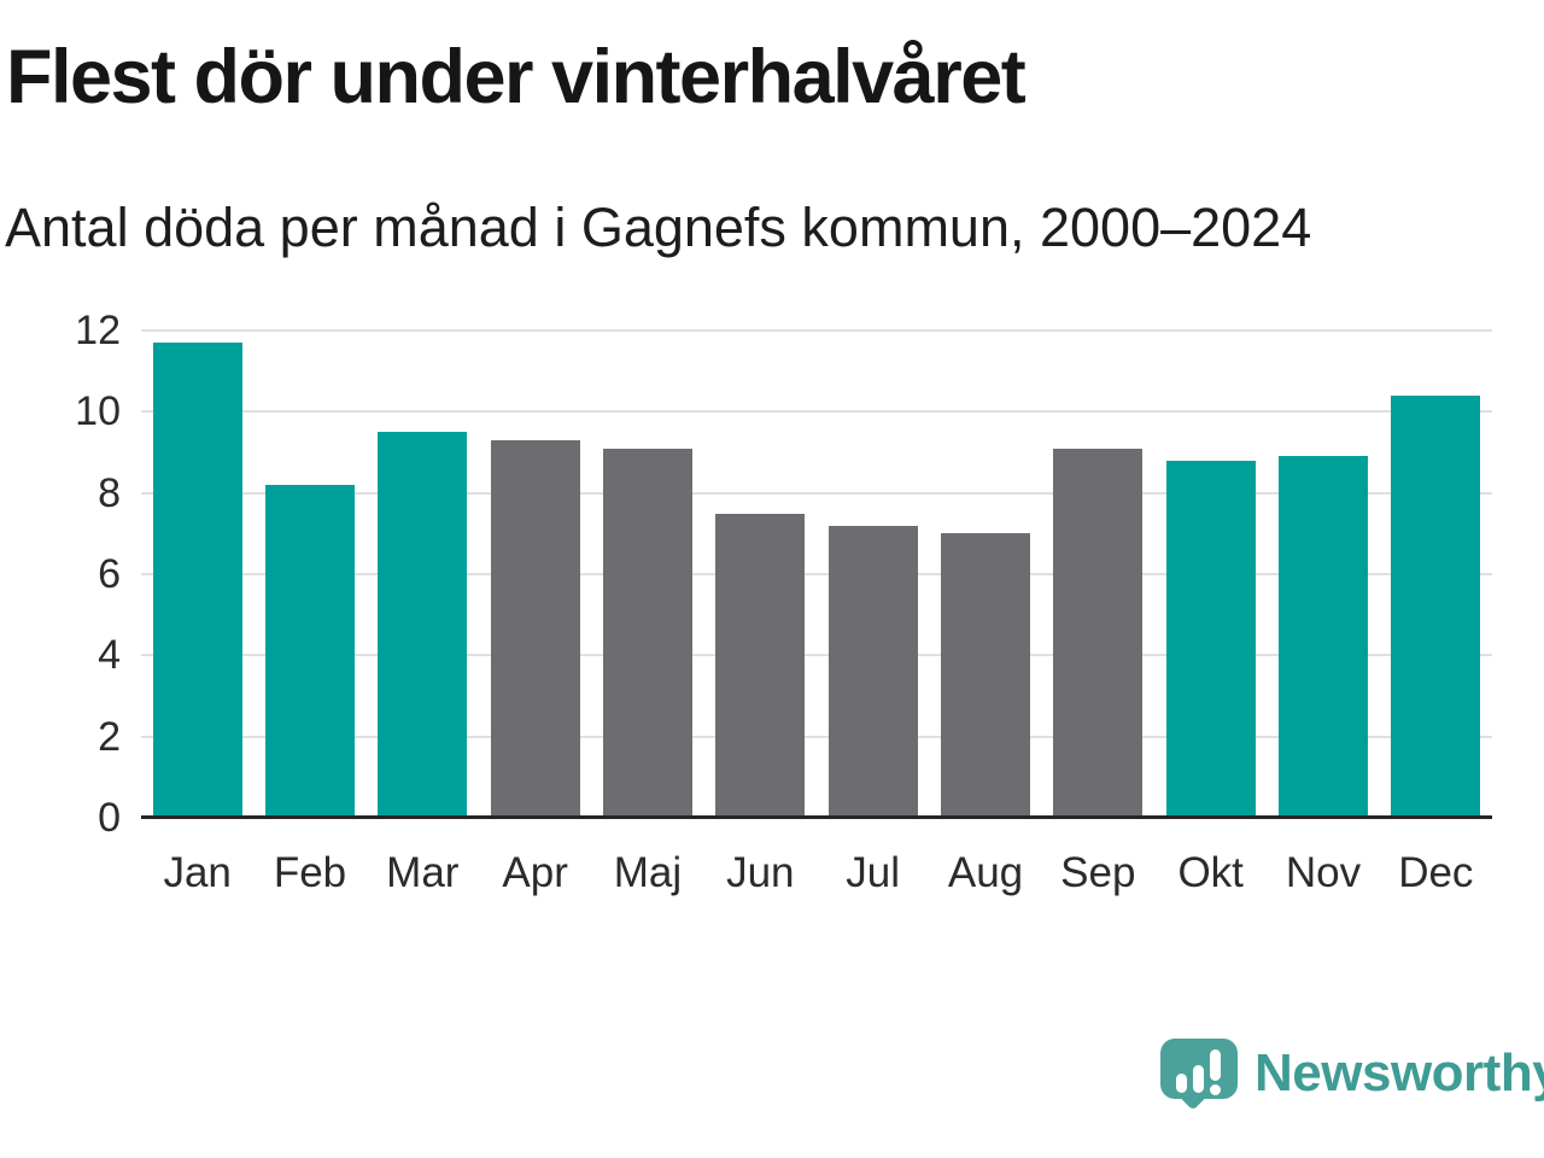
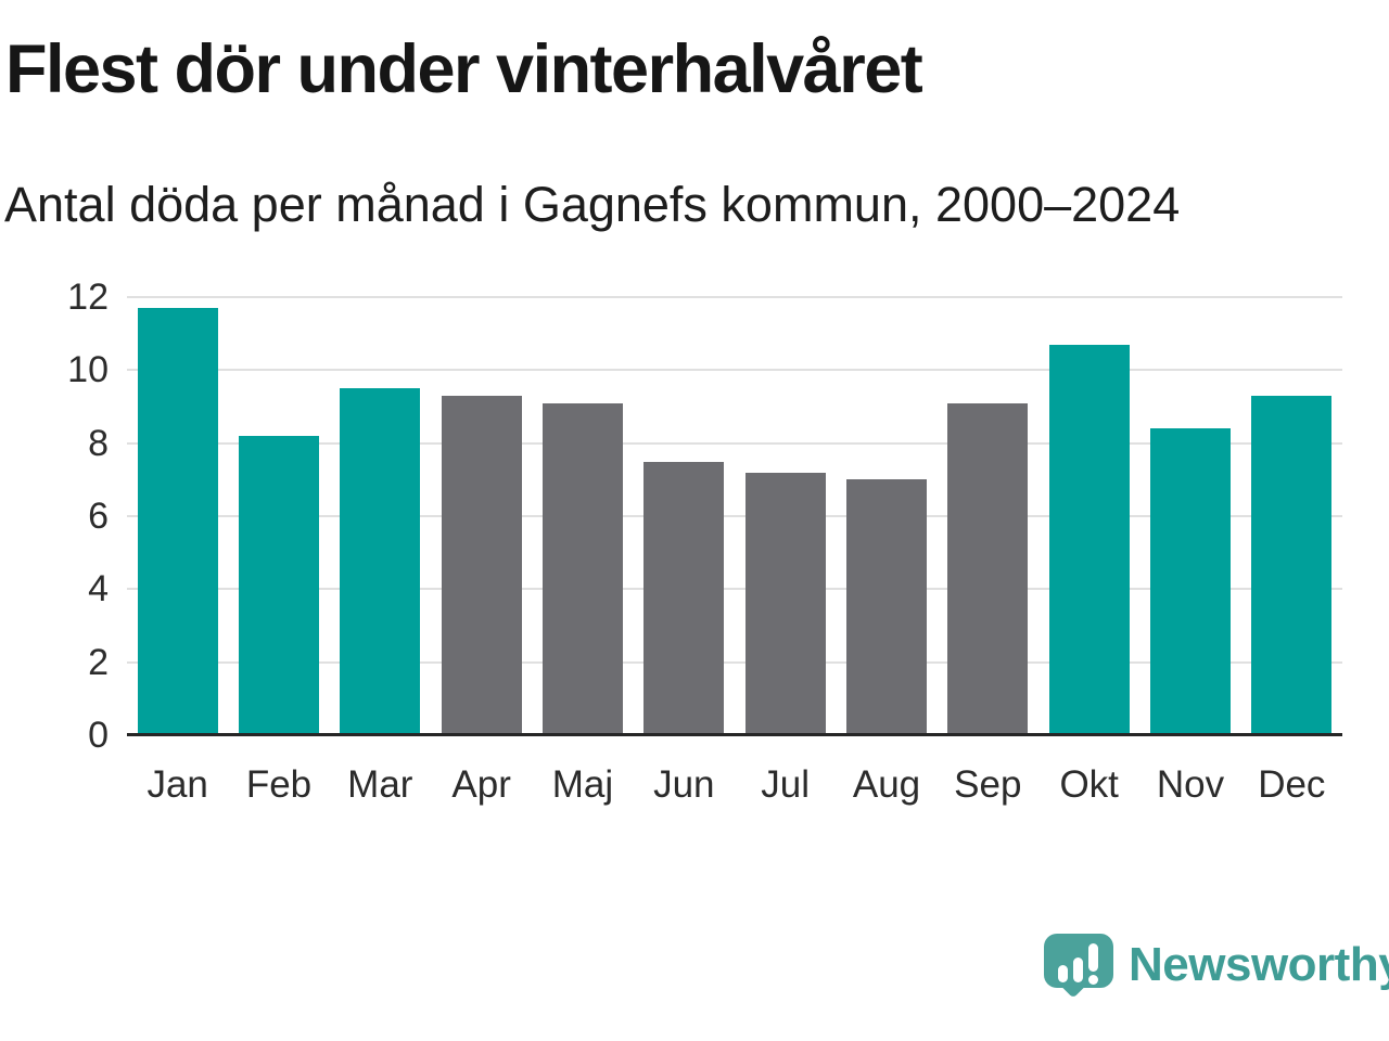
Okt: 8.8 -> 10.7
Nov: 8.9 -> 8.4
Dec: 10.4 -> 9.3
